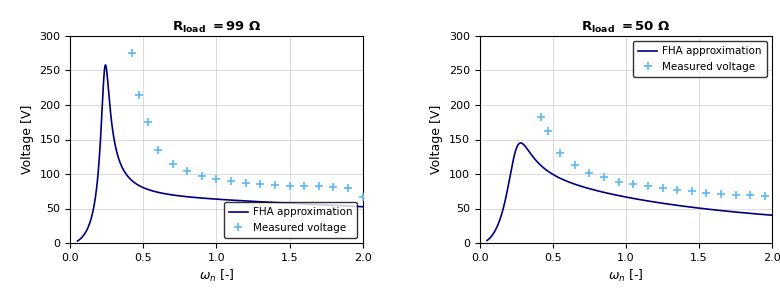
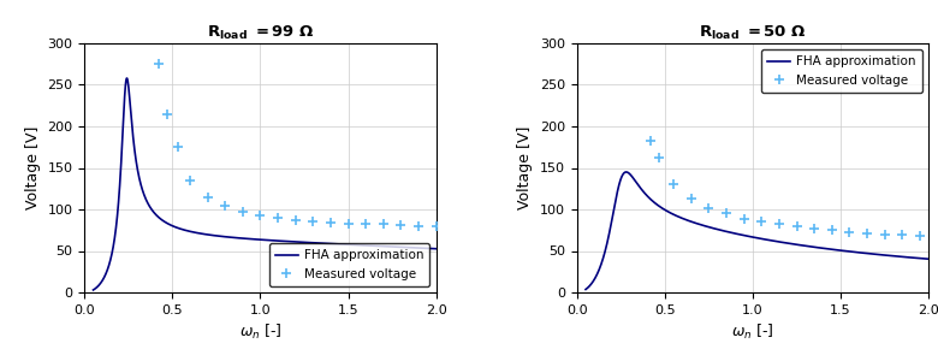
Measured voltage/2.0: 66 -> 80
